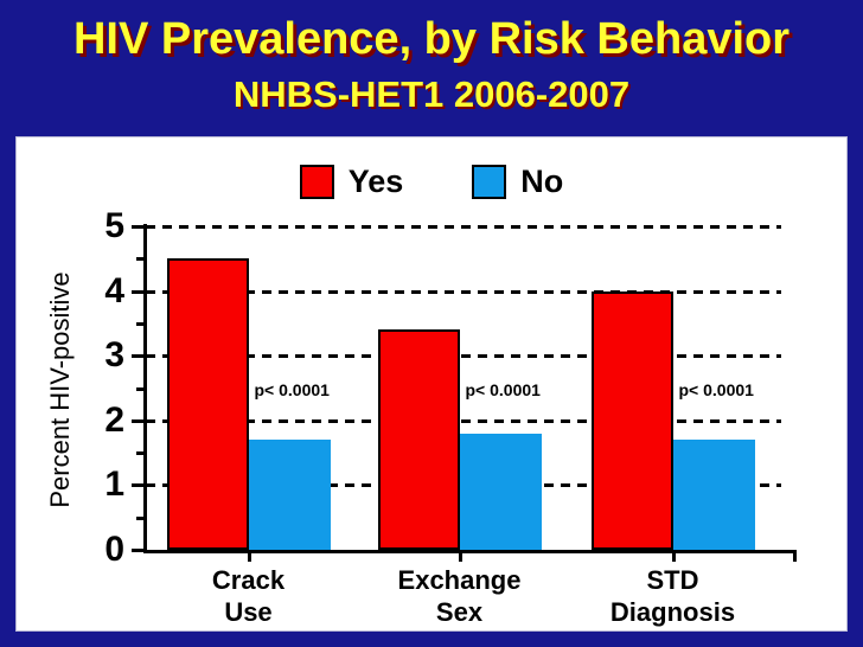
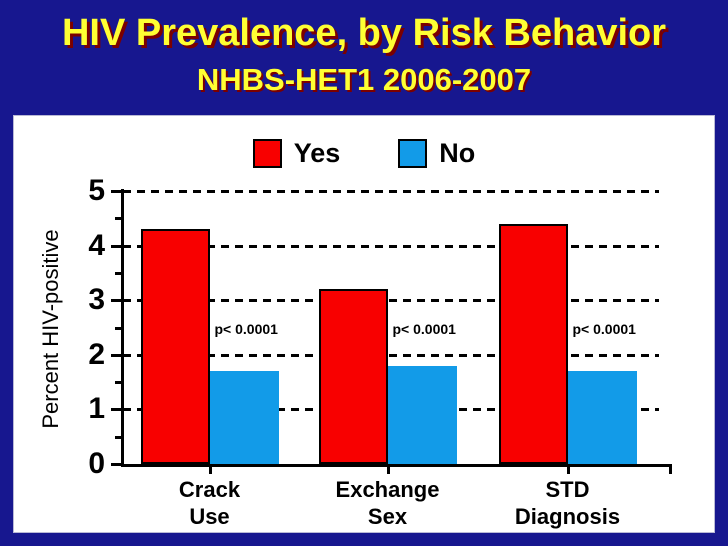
Yes/Crack Use: 4.5 -> 4.3
Yes/Exchange Sex: 3.4 -> 3.2
Yes/STD Diagnosis: 4.0 -> 4.4
